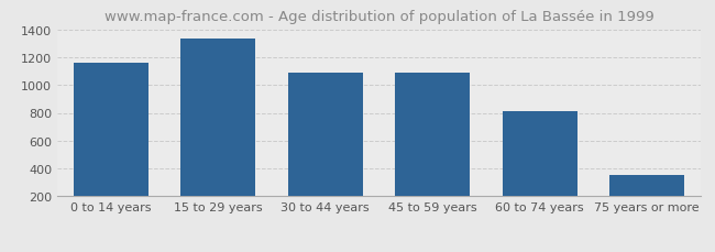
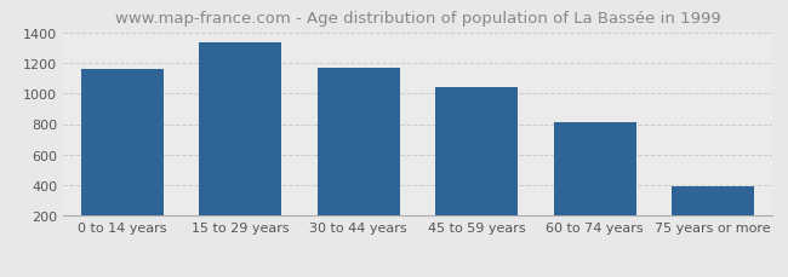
30 to 44 years: 1090 -> 1170
45 to 59 years: 1090 -> 1040
75 years or more: 350 -> 400
